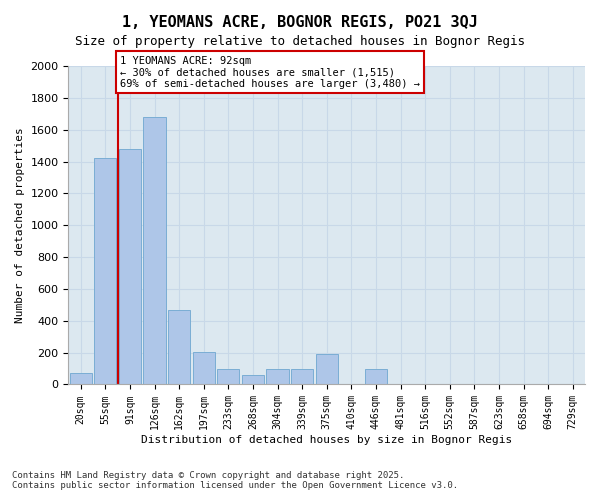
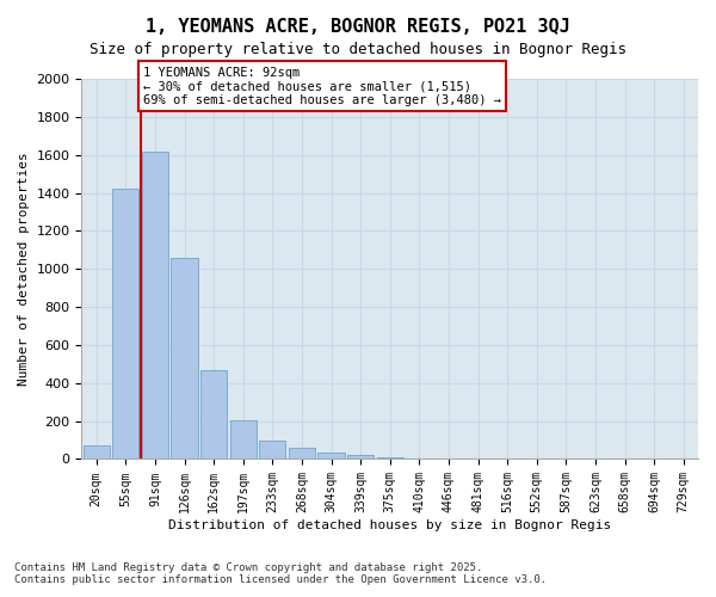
91sqm: 1480 -> 1620
126sqm: 1680 -> 1060
304sqm: 100 -> 40
339sqm: 100 -> 20
375sqm: 190 -> 10
446sqm: 100 -> 0
